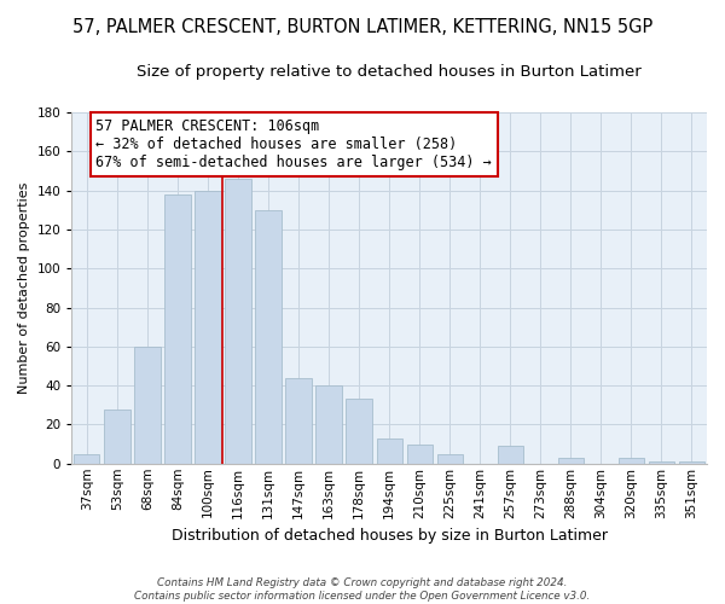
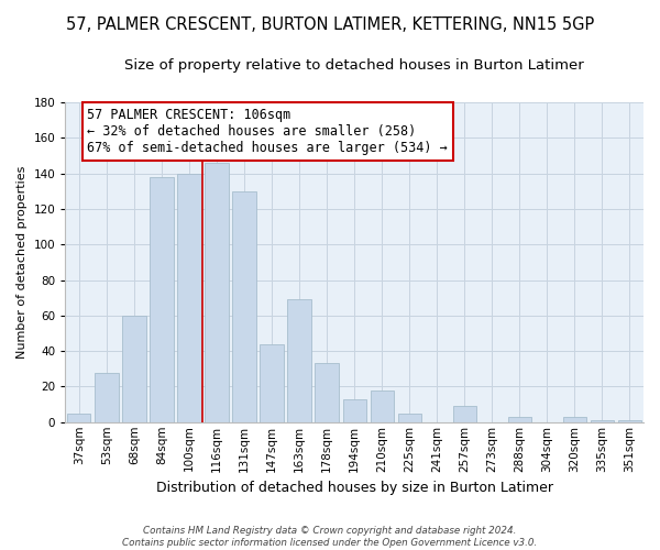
163sqm: 40 -> 69
210sqm: 10 -> 18
